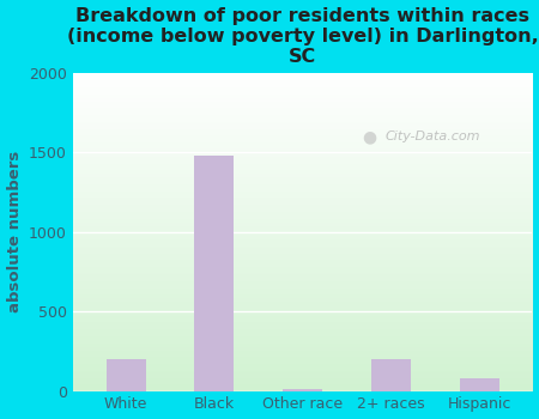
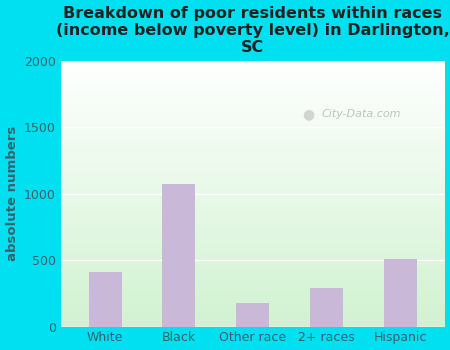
White: 200 -> 410
Black: 1480 -> 1070
Other race: 10 -> 180
2+ races: 200 -> 290
Hispanic: 80 -> 510
